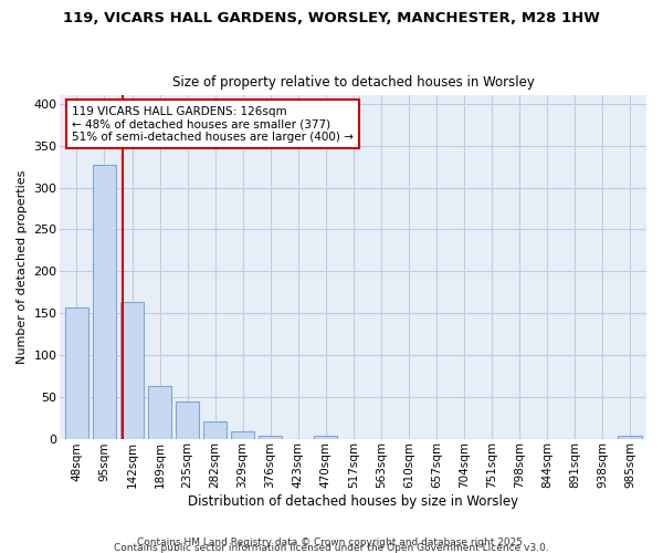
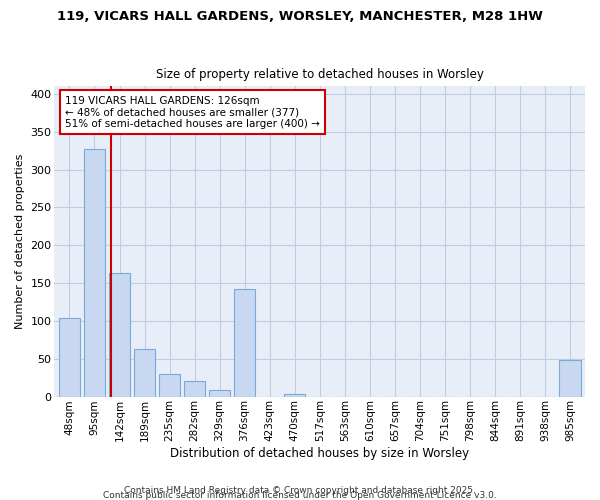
48sqm: 157 -> 104
235sqm: 44 -> 30
376sqm: 3 -> 142
985sqm: 3 -> 48
